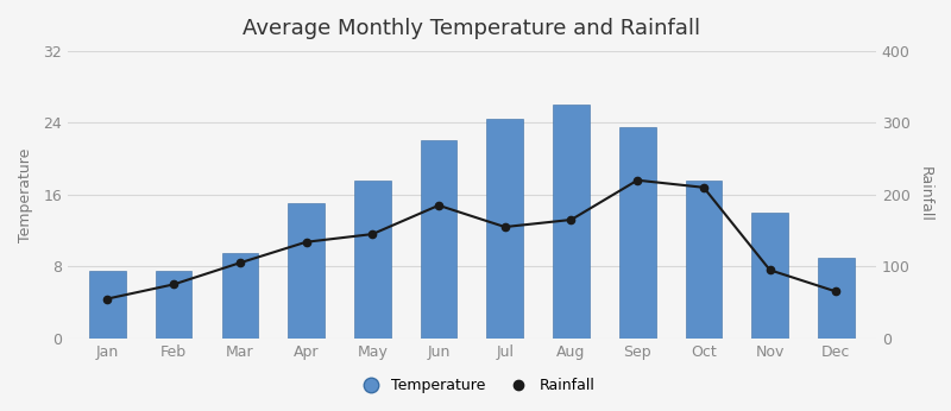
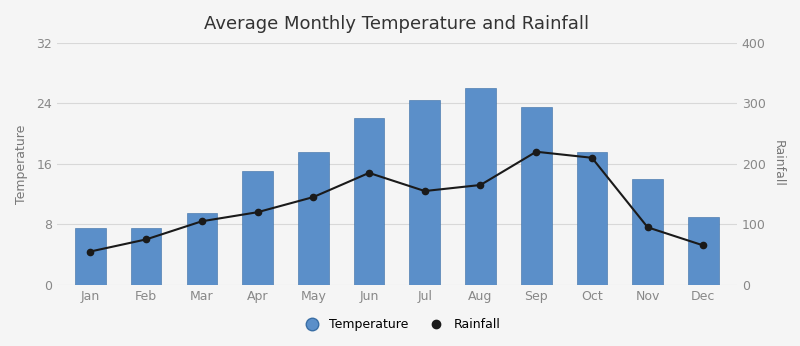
Rainfall/Apr: 134 -> 120
